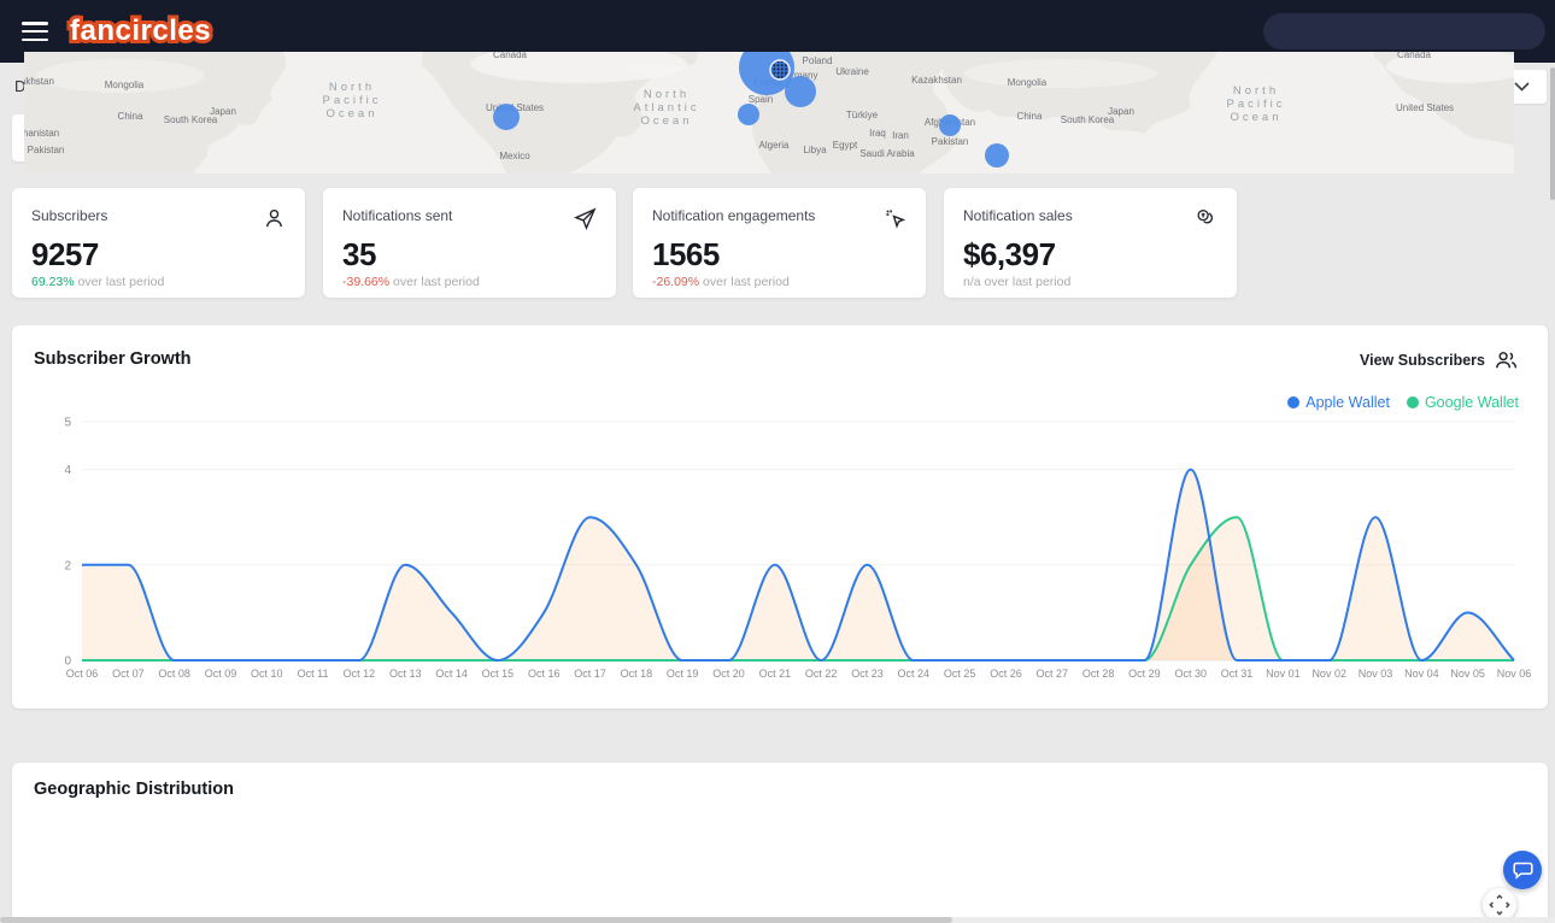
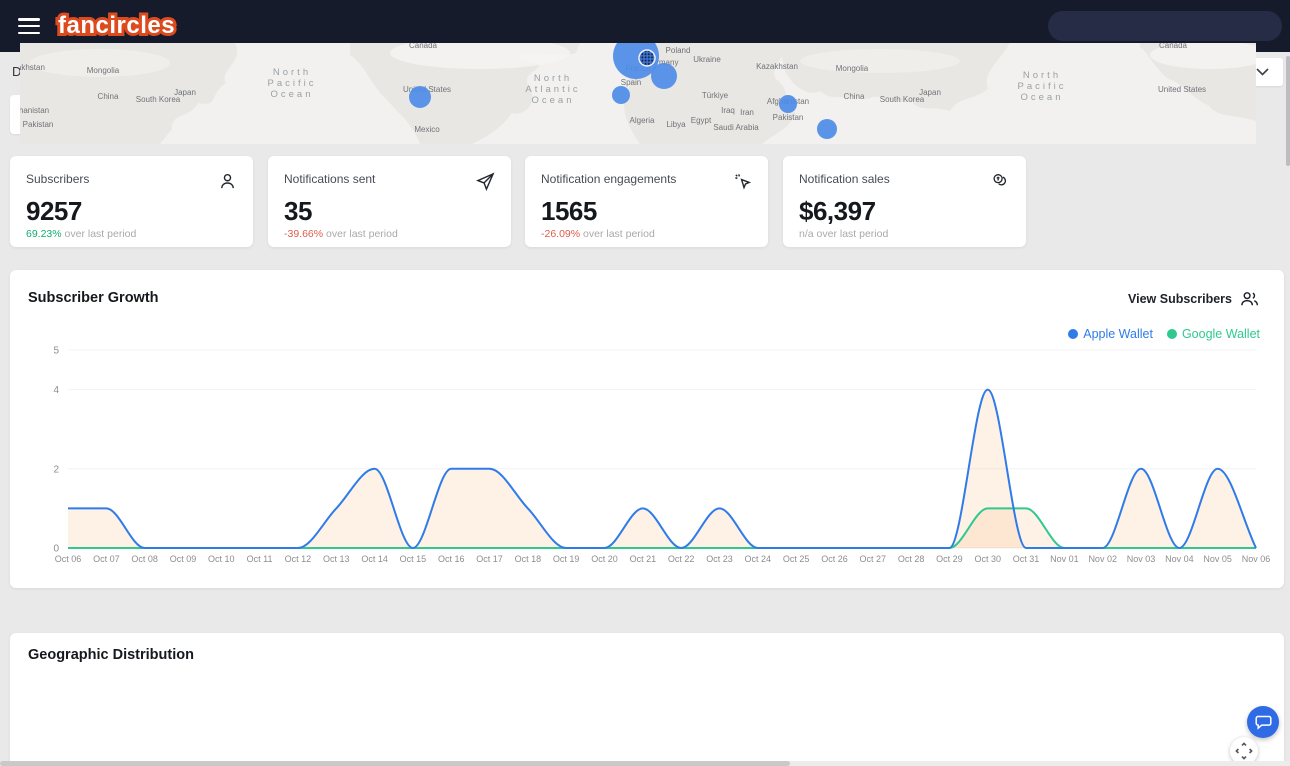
Apple Wallet/Oct 06: 2 -> 1
Apple Wallet/Oct 07: 2 -> 1
Apple Wallet/Oct 13: 2 -> 1
Apple Wallet/Oct 14: 1 -> 2
Apple Wallet/Oct 16: 1 -> 2
Apple Wallet/Oct 17: 3 -> 2
Apple Wallet/Oct 18: 2 -> 1
Apple Wallet/Oct 21: 2 -> 1
Apple Wallet/Oct 23: 2 -> 1
Google Wallet/Oct 30: 2 -> 1
Google Wallet/Oct 31: 3 -> 1
Apple Wallet/Nov 03: 3 -> 2
Apple Wallet/Nov 05: 1 -> 2
